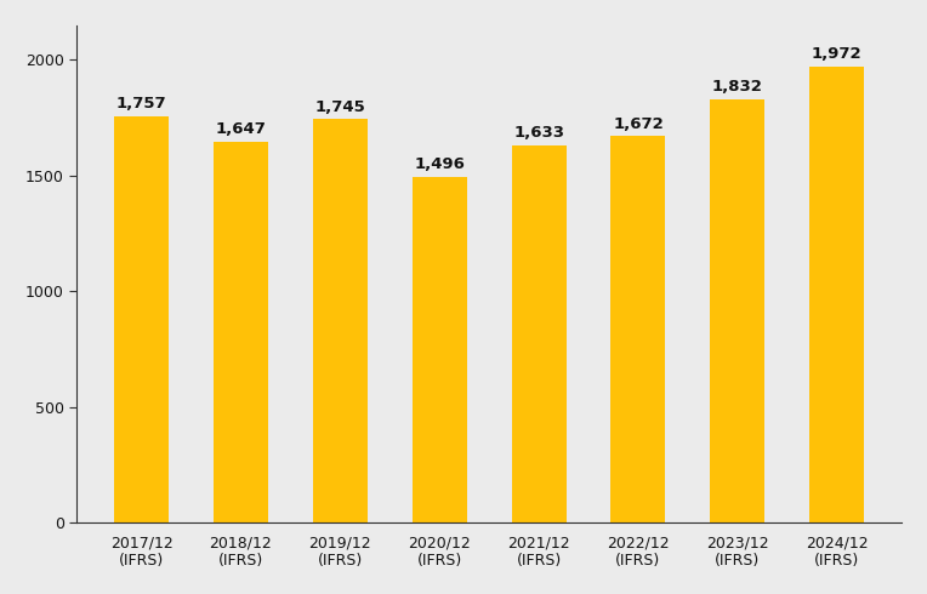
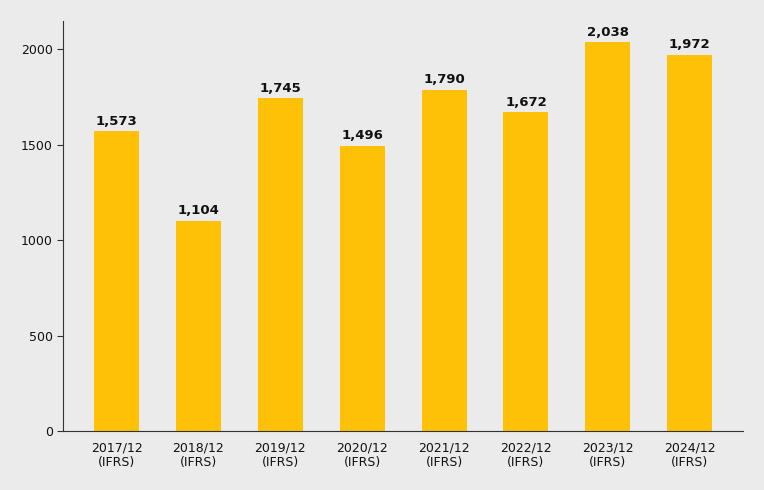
2017/12 (IFRS): 1,757 -> 1,573
2018/12 (IFRS): 1,647 -> 1,104
2021/12 (IFRS): 1,633 -> 1,790
2023/12 (IFRS): 1,832 -> 2,038
